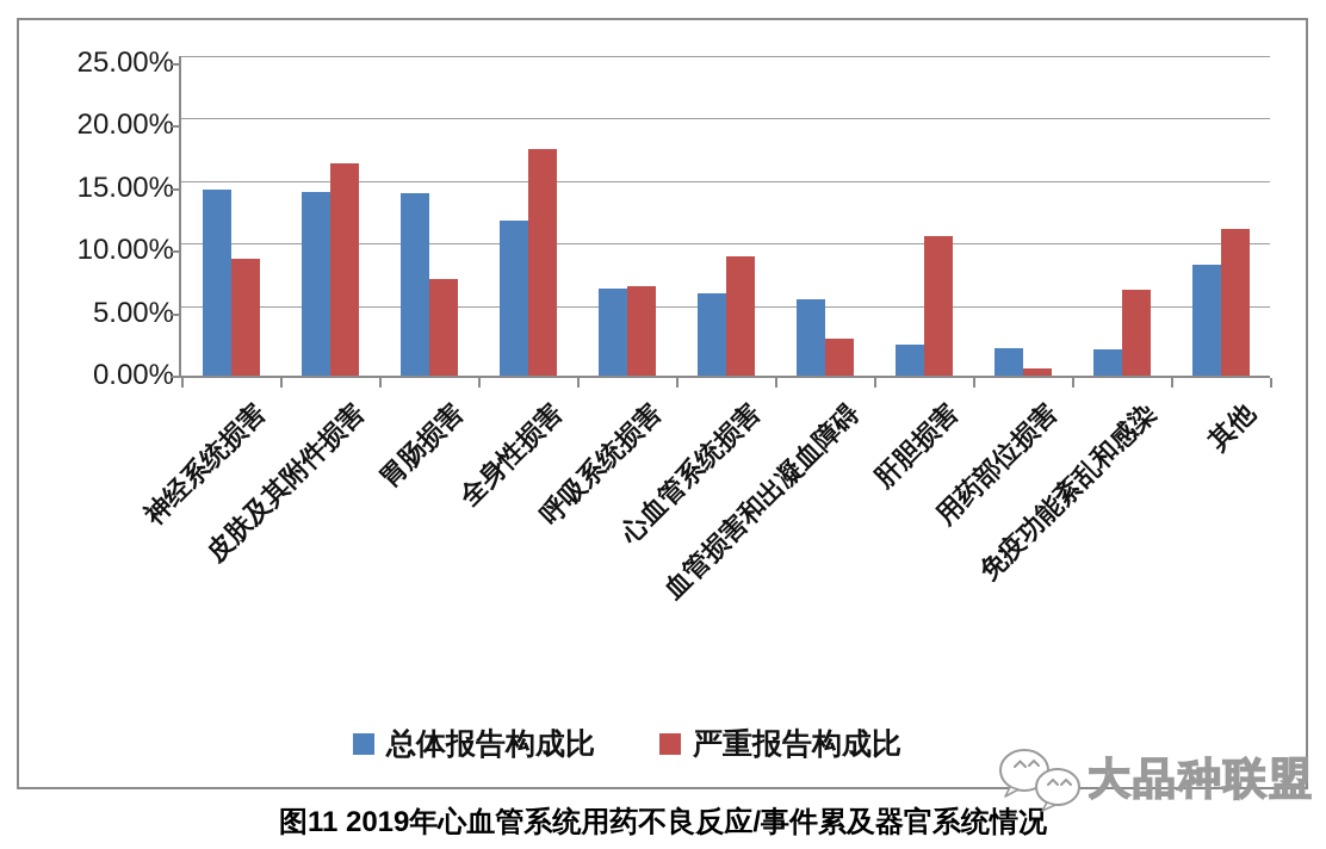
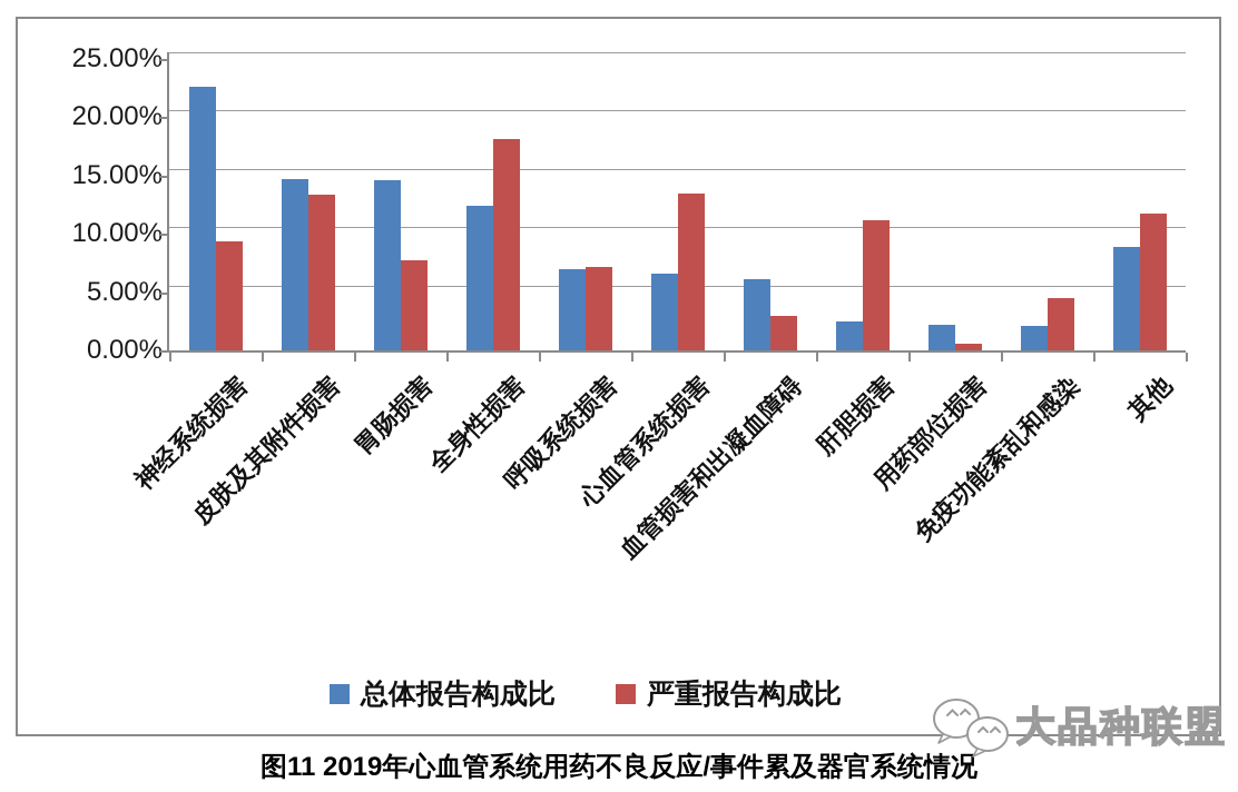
总体报告构成比/神经系统损害: 14.9% -> 22.6%
严重报告构成比/皮肤及其附件损害: 17.0% -> 13.4%
严重报告构成比/心血管系统损害: 9.5% -> 13.5%
严重报告构成比/免疫功能紊乱和感染: 6.9% -> 4.5%
